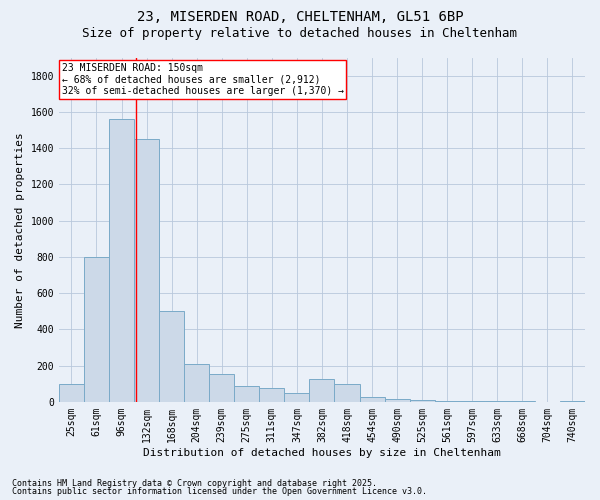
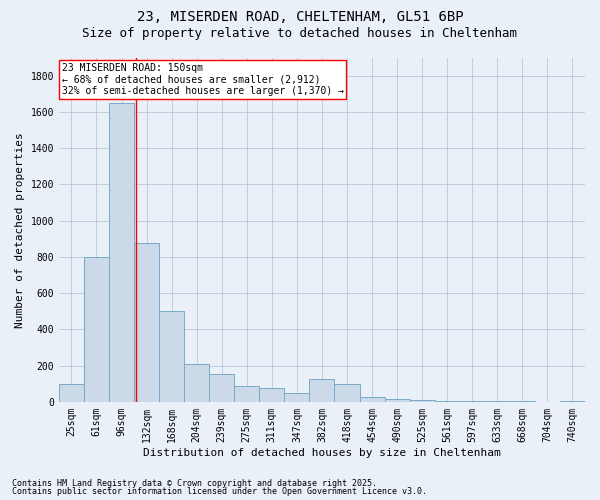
96sqm: 1560 -> 1650
132sqm: 1450 -> 880
